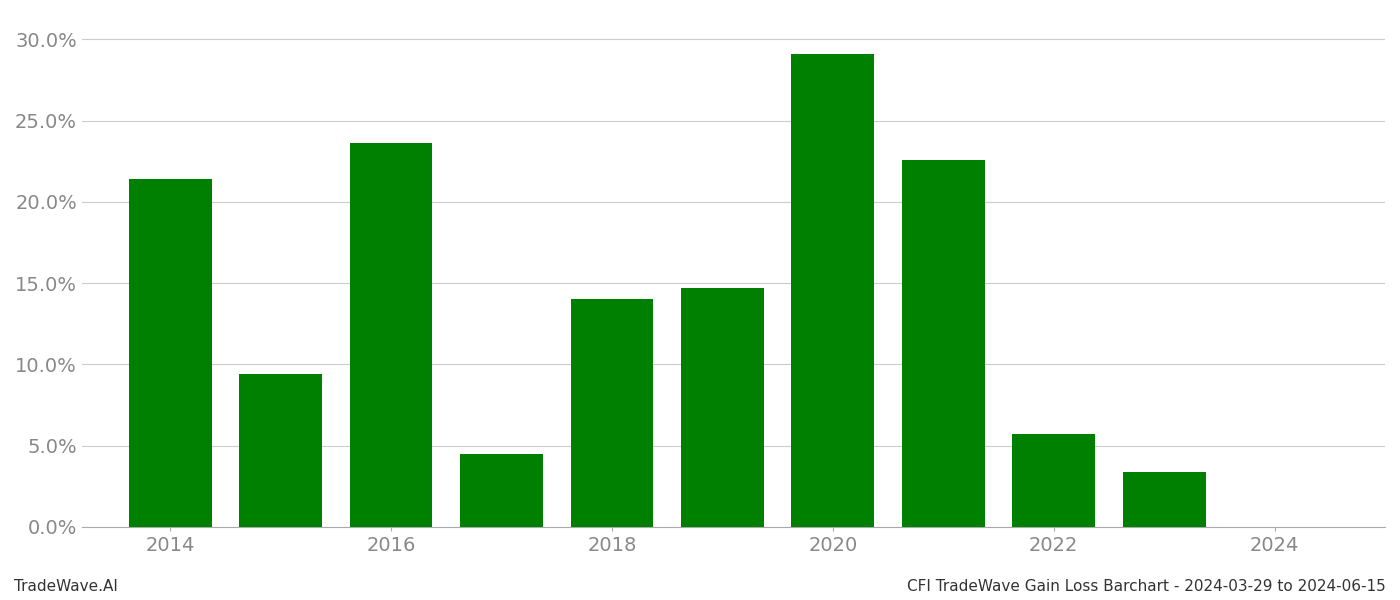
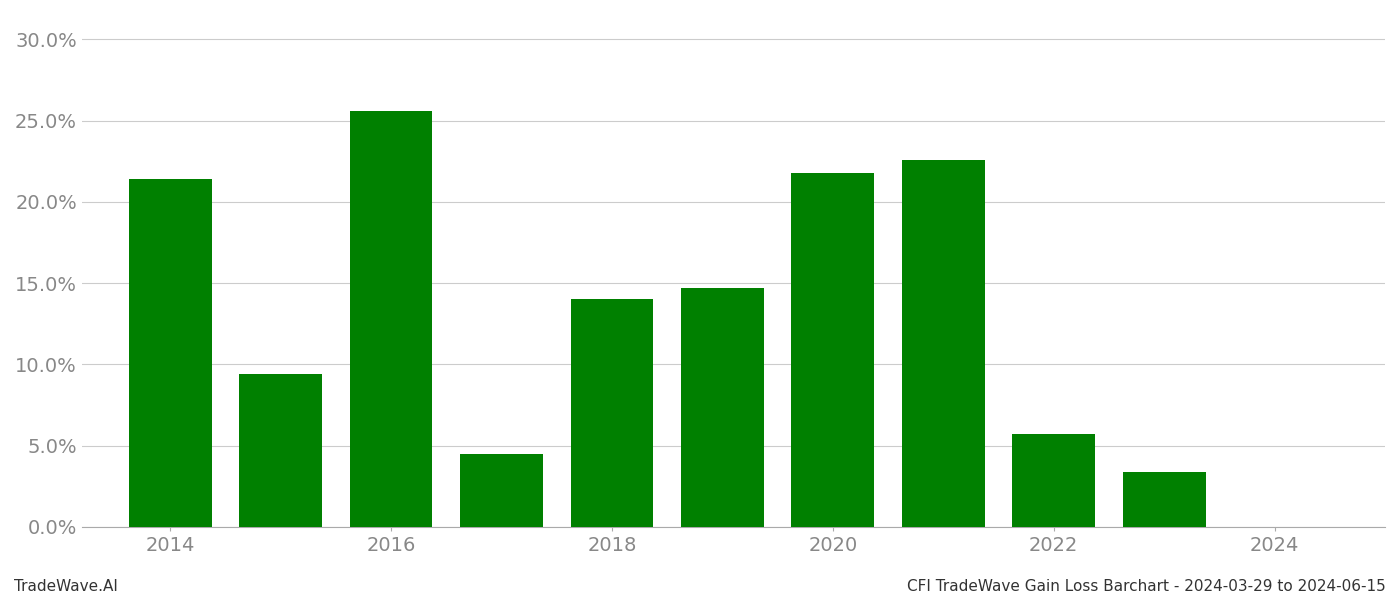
2016: 23.6% -> 25.6%
2020: 29.1% -> 21.8%
